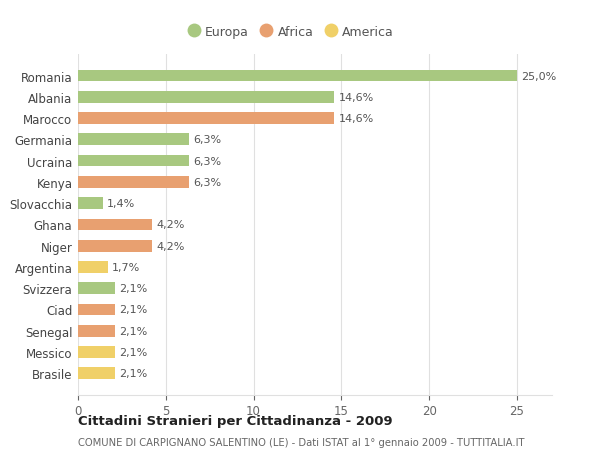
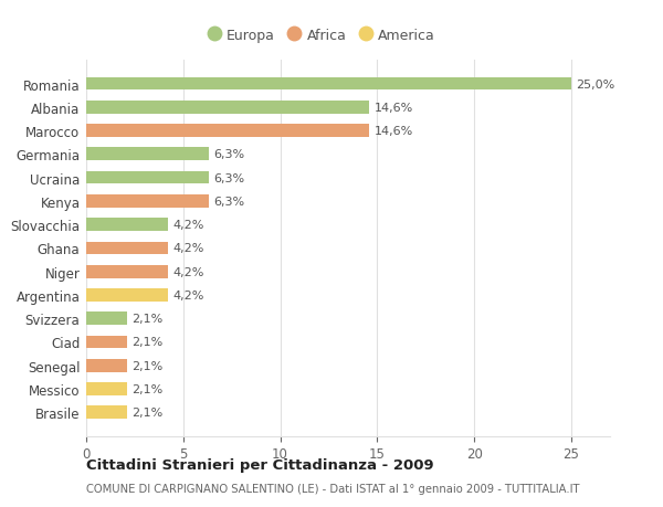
Slovacchia: 1,4% -> 4,2%
Argentina: 1,7% -> 4,2%
